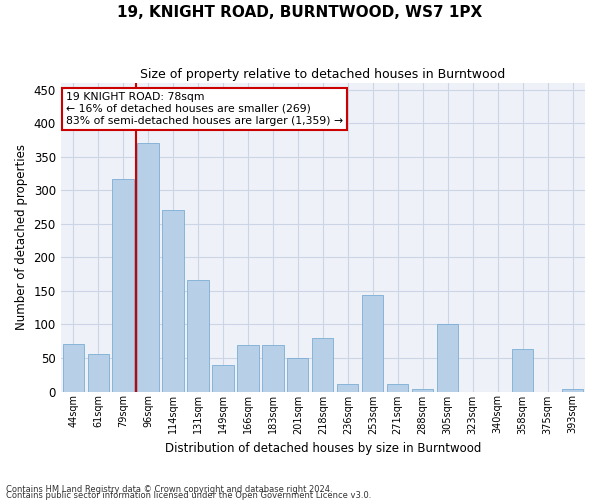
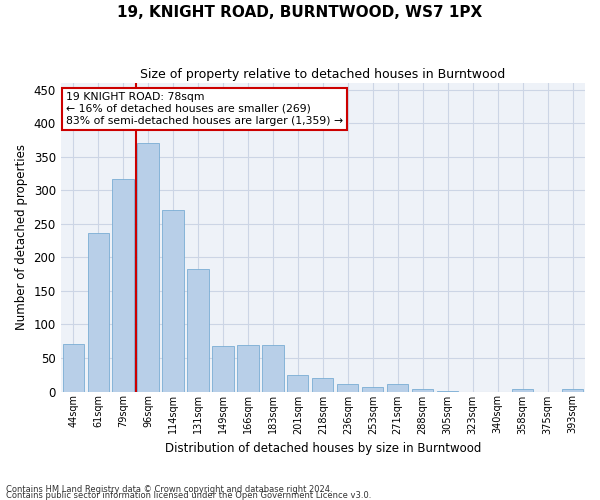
61sqm: 56 -> 237
131sqm: 166 -> 182
149sqm: 40 -> 68
201sqm: 50 -> 24
218sqm: 80 -> 20
253sqm: 144 -> 6
305sqm: 100 -> 1
358sqm: 64 -> 4
